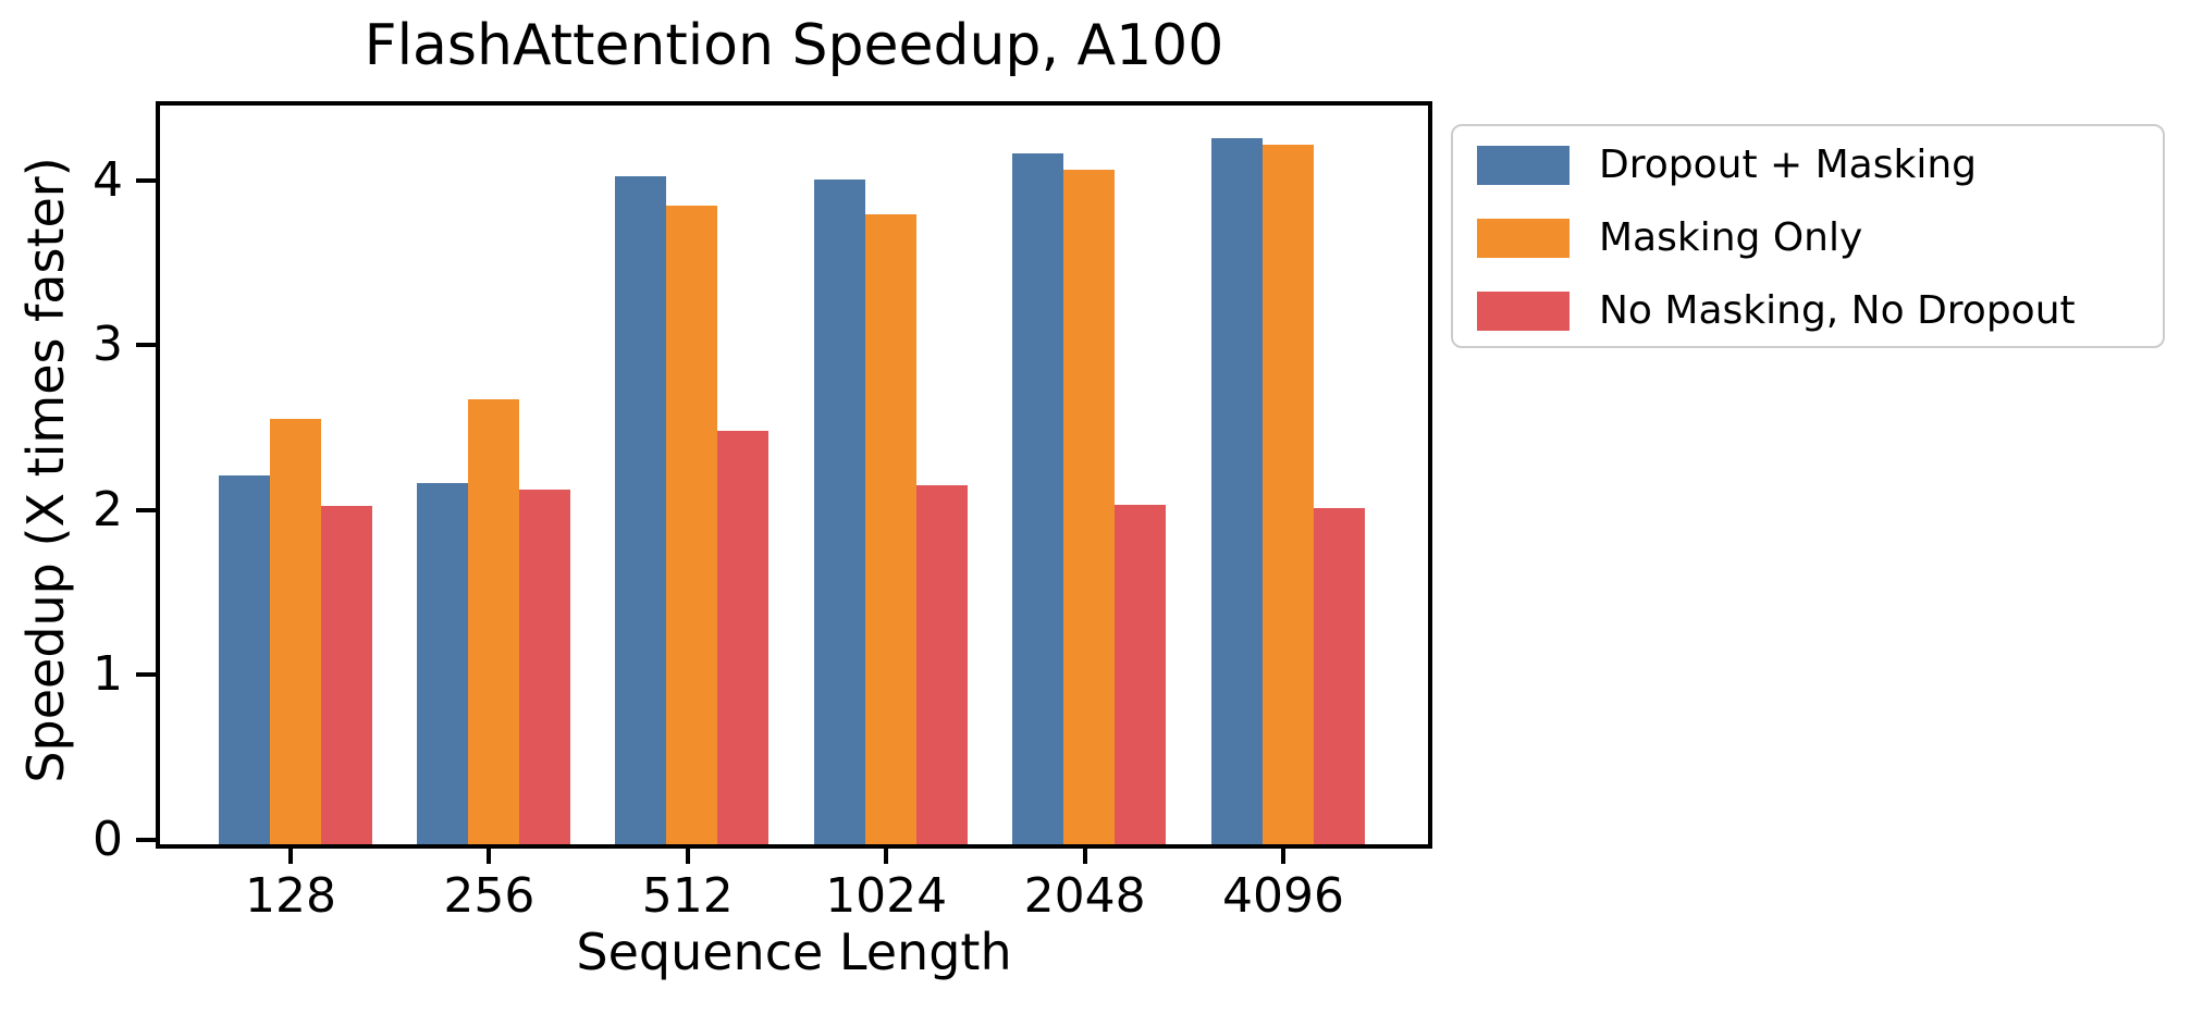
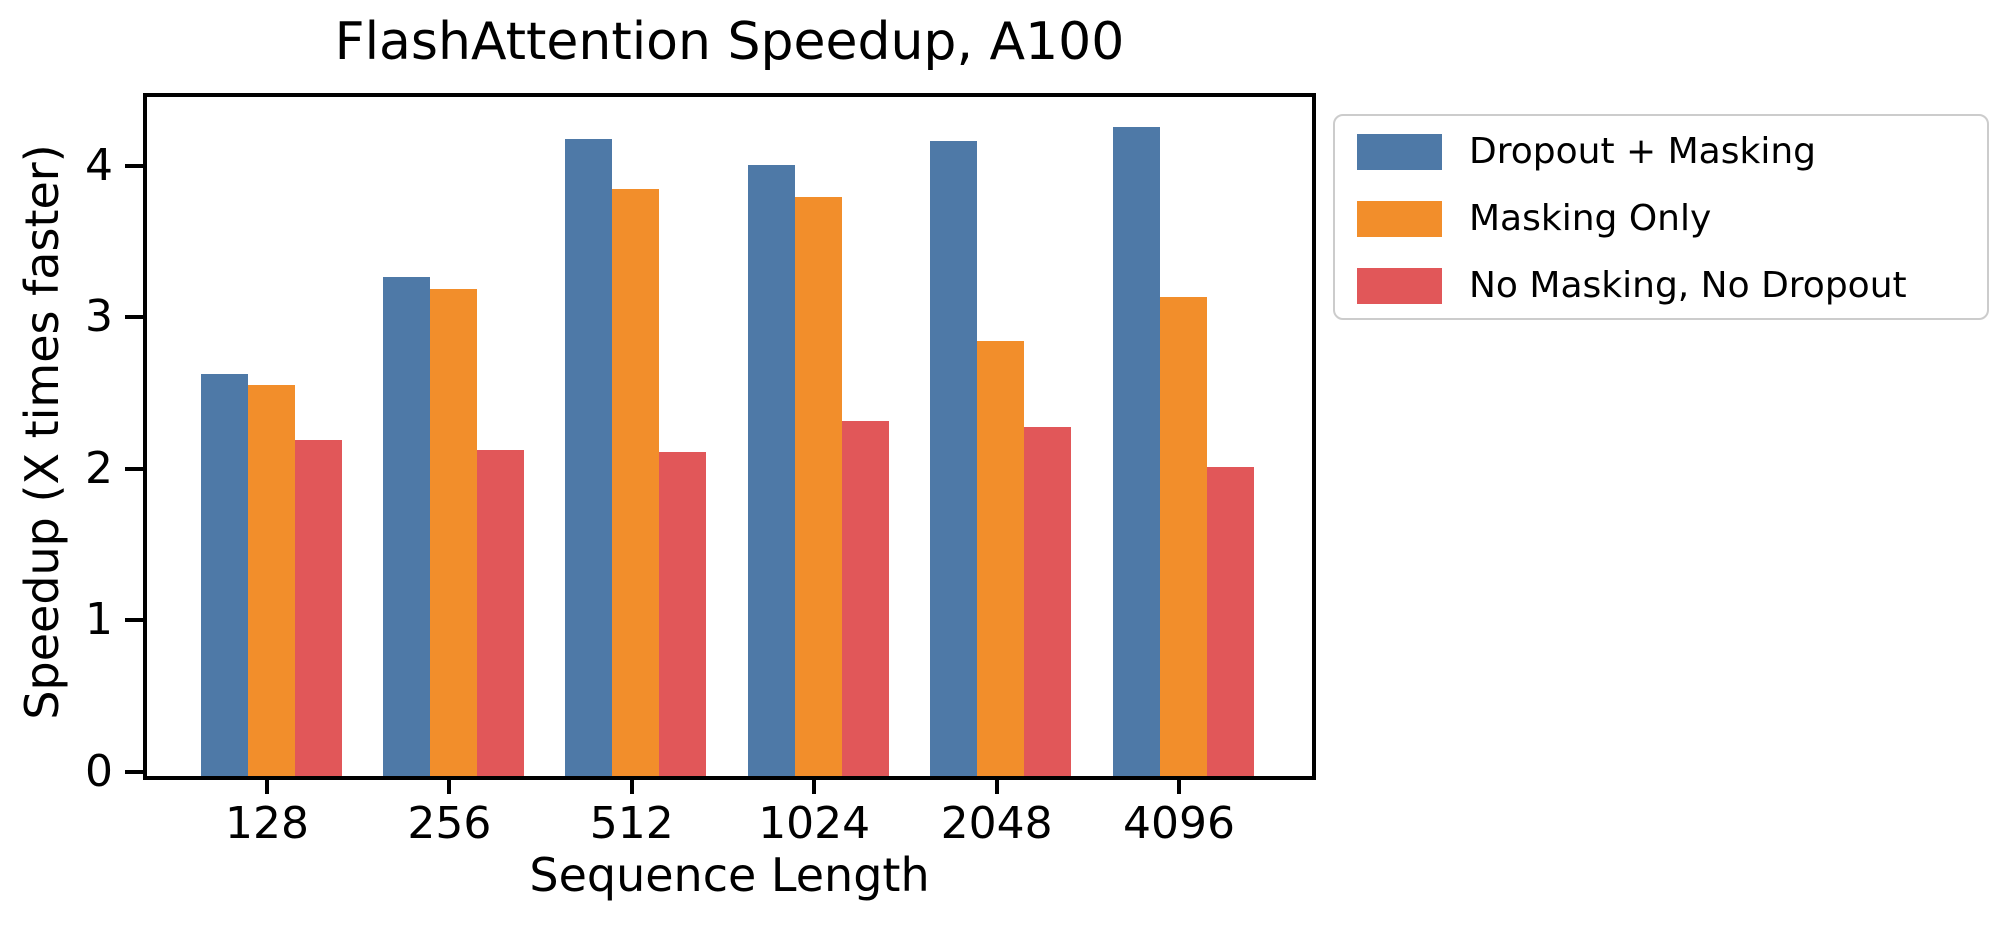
Dropout + Masking/128: 2.24 -> 2.65
No Masking, No Dropout/128: 2.05 -> 2.22
Dropout + Masking/256: 2.19 -> 3.29
Masking Only/256: 2.70 -> 3.21
Dropout + Masking/512: 4.05 -> 4.20
No Masking, No Dropout/512: 2.51 -> 2.14
No Masking, No Dropout/1024: 2.18 -> 2.34
Masking Only/2048: 4.09 -> 2.87
No Masking, No Dropout/2048: 2.06 -> 2.30
Masking Only/4096: 4.24 -> 3.16
